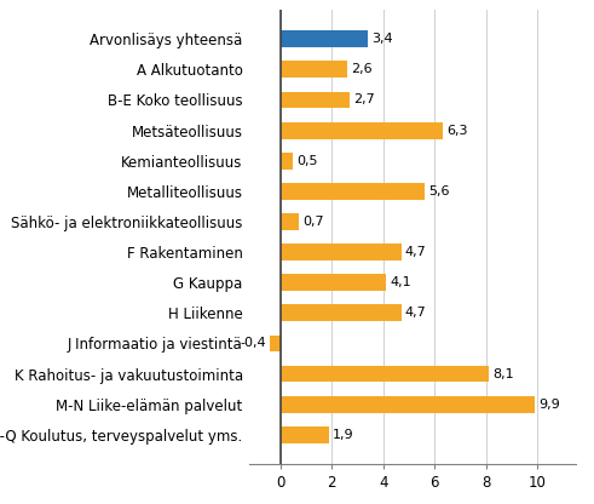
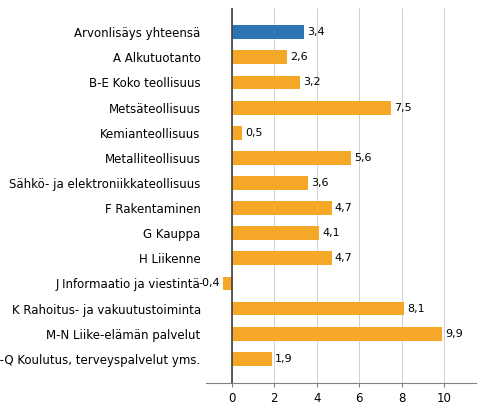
B-E Koko teollisuus: 2,7 -> 3,2
Metsäteollisuus: 6,3 -> 7,5
Sähkö- ja elektroniikkateollisuus: 0,7 -> 3,6
